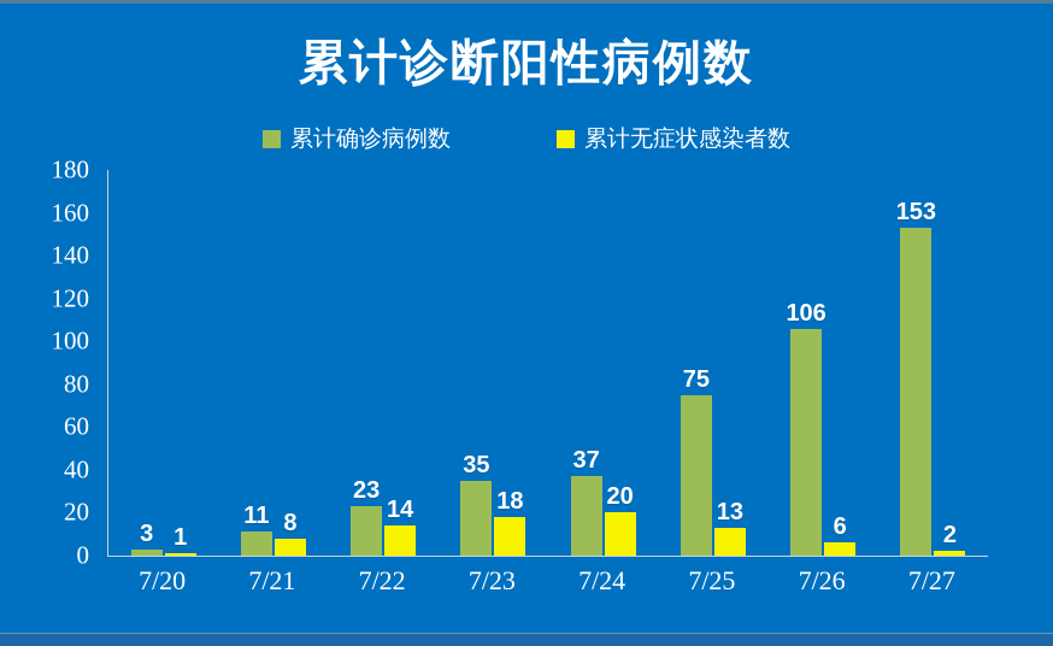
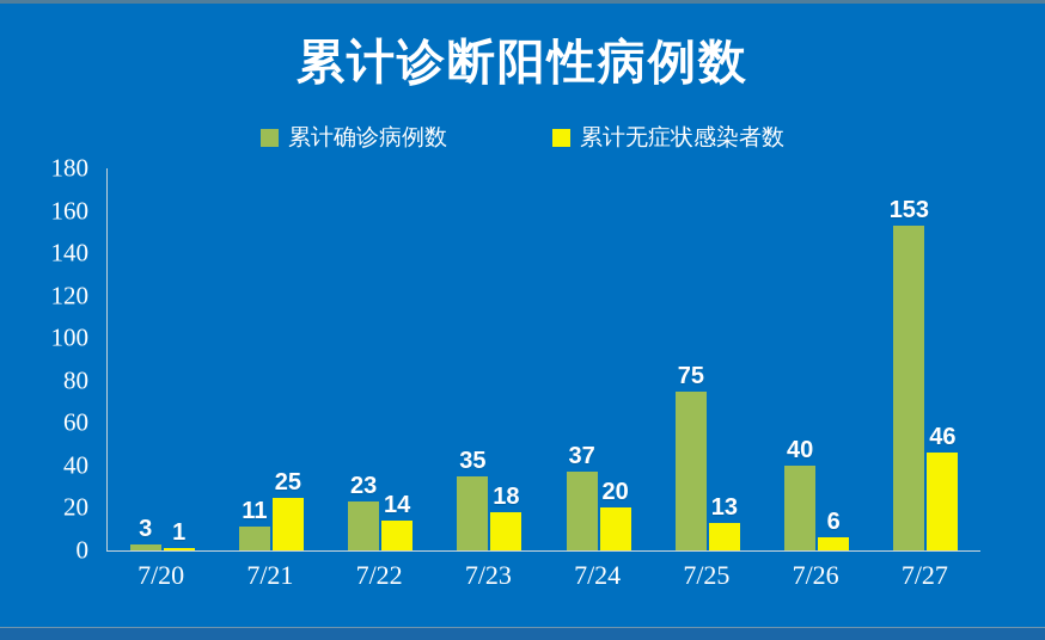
累计无症状感染者数/7/21: 8 -> 25
累计确诊病例数/7/26: 106 -> 40
累计无症状感染者数/7/27: 2 -> 46
